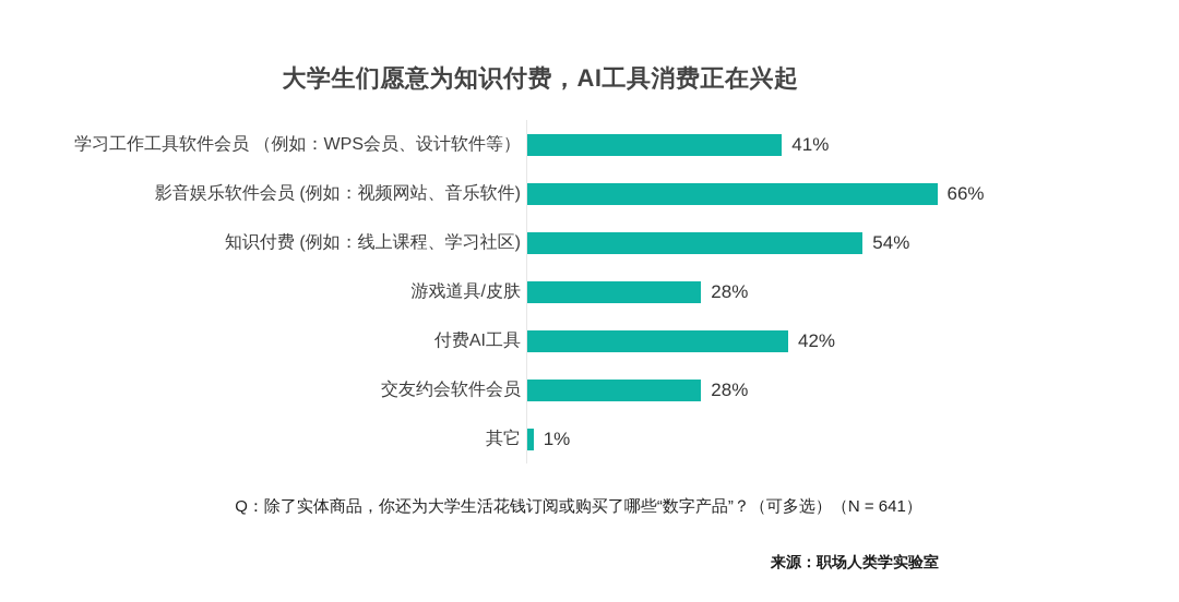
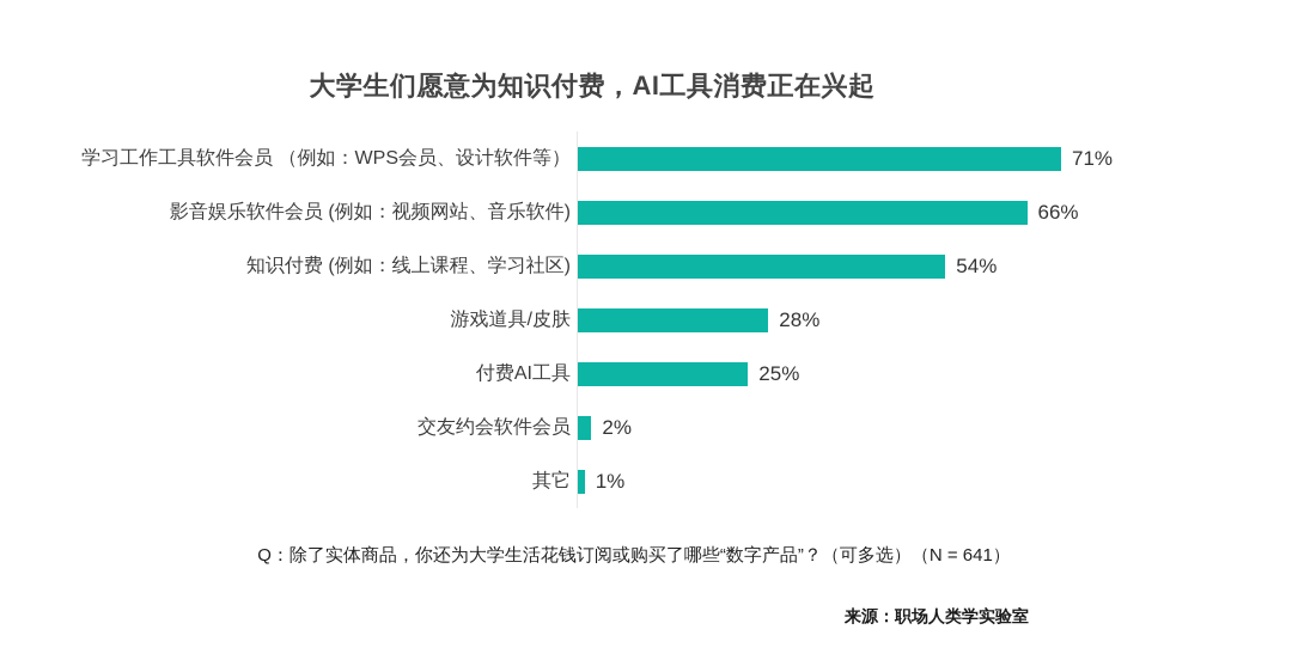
学习工作工具软件会员 （例如：WPS会员、设计软件等）: 41% -> 71%
付费AI工具: 42% -> 25%
交友约会软件会员: 28% -> 2%
